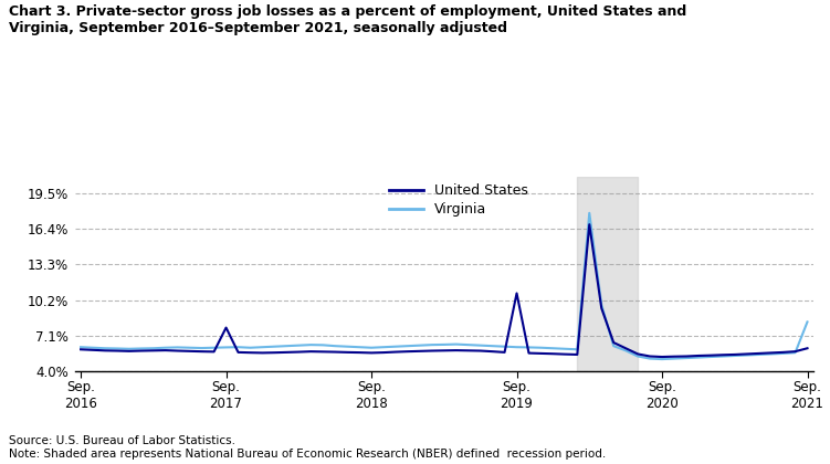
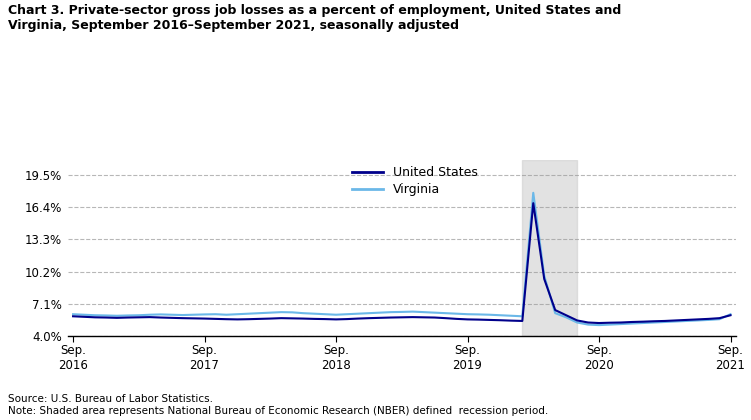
United States/Sep. 2017: 7.8% -> 5.7%
United States/Sep. 2019: 10.8% -> 5.6%
Virginia/Sep. 2021: 8.3% -> 6.1%
